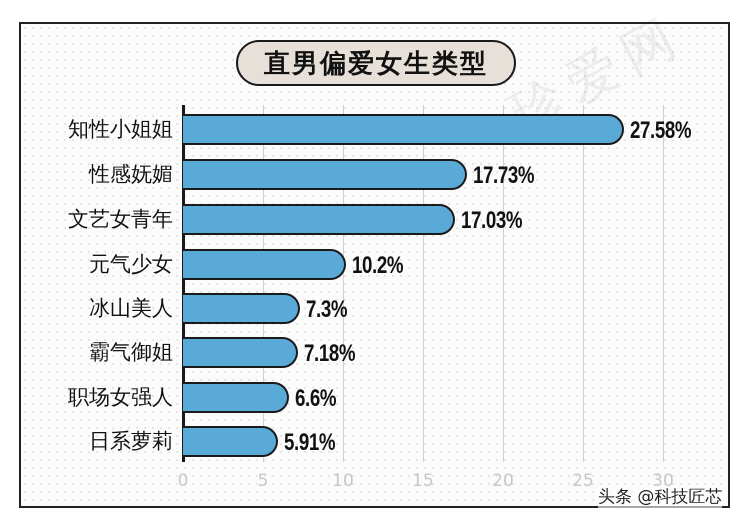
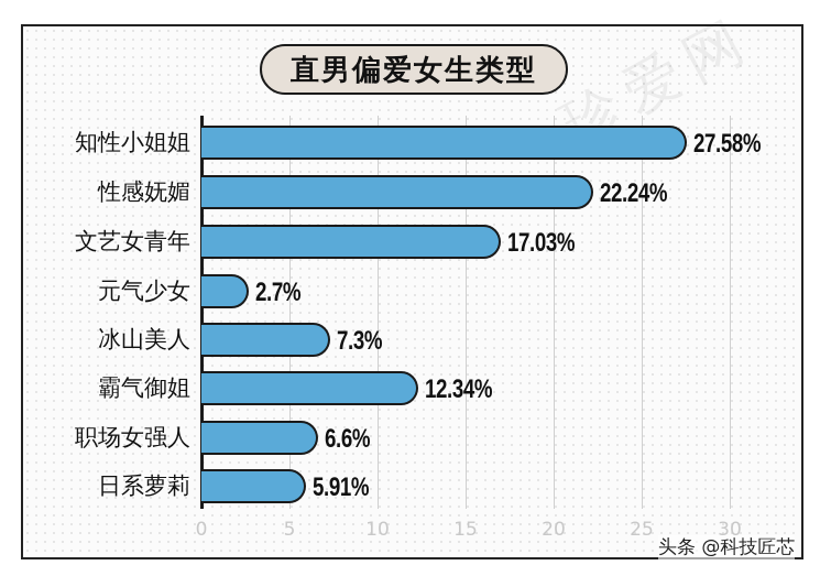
性感妩媚: 17.73% -> 22.24%
元气少女: 10.2% -> 2.7%
霸气御姐: 7.18% -> 12.34%
